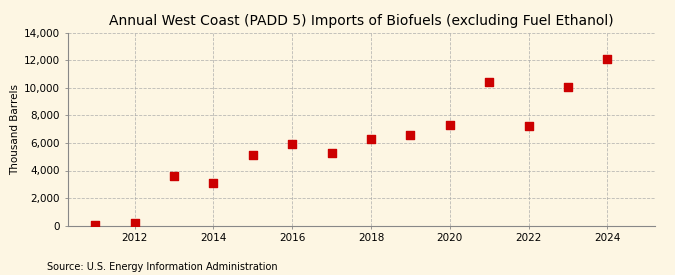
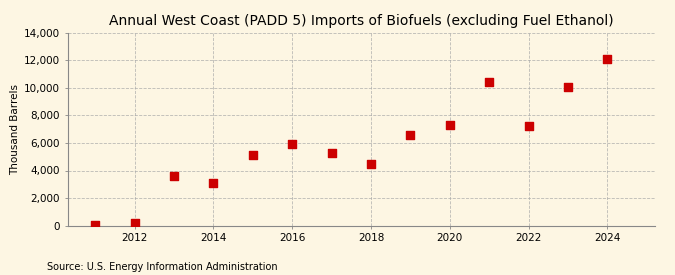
2018: 6,300 -> 4,500
